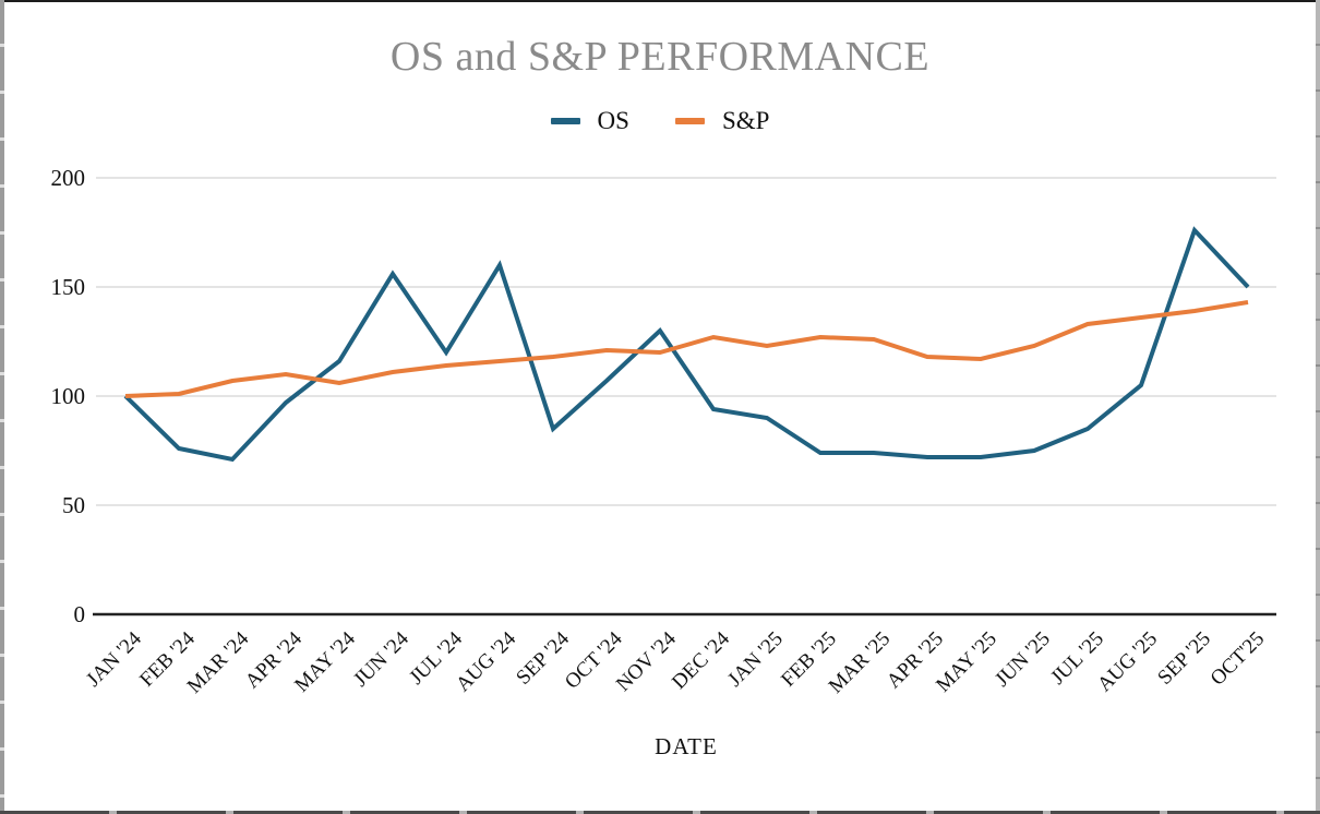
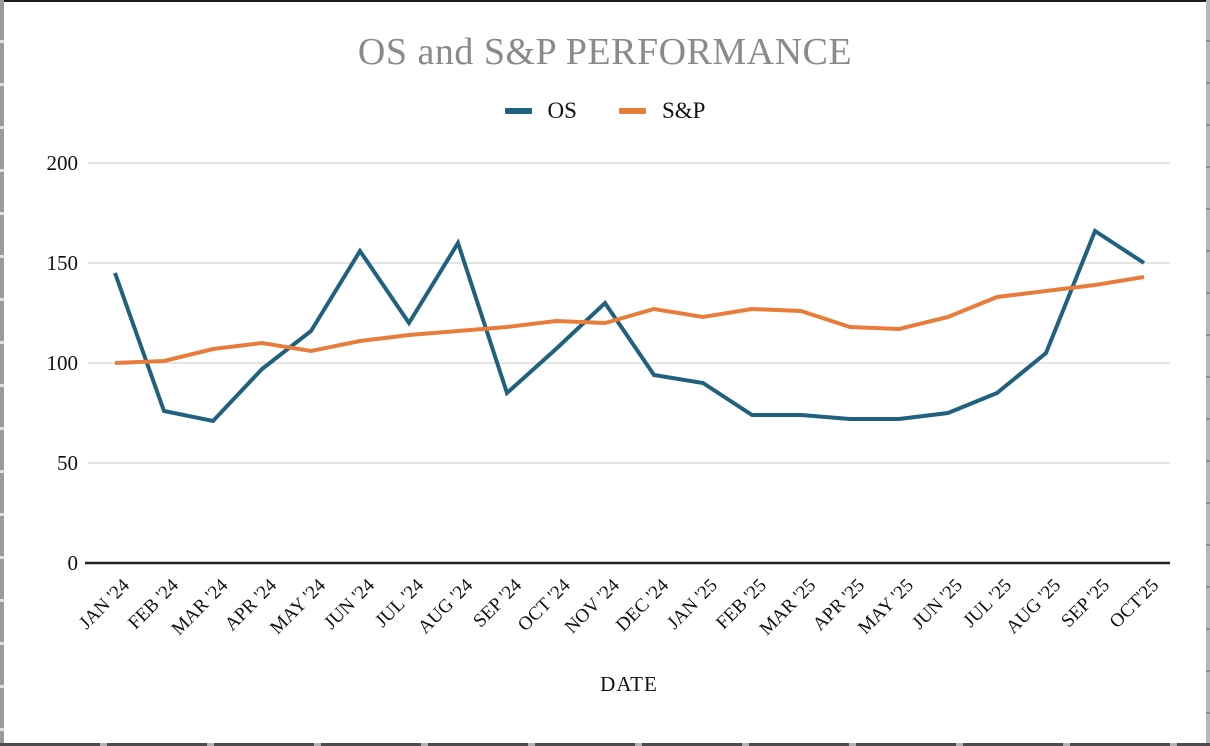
OS/JAN '24: 100 -> 145
OS/SEP '25: 176 -> 166
